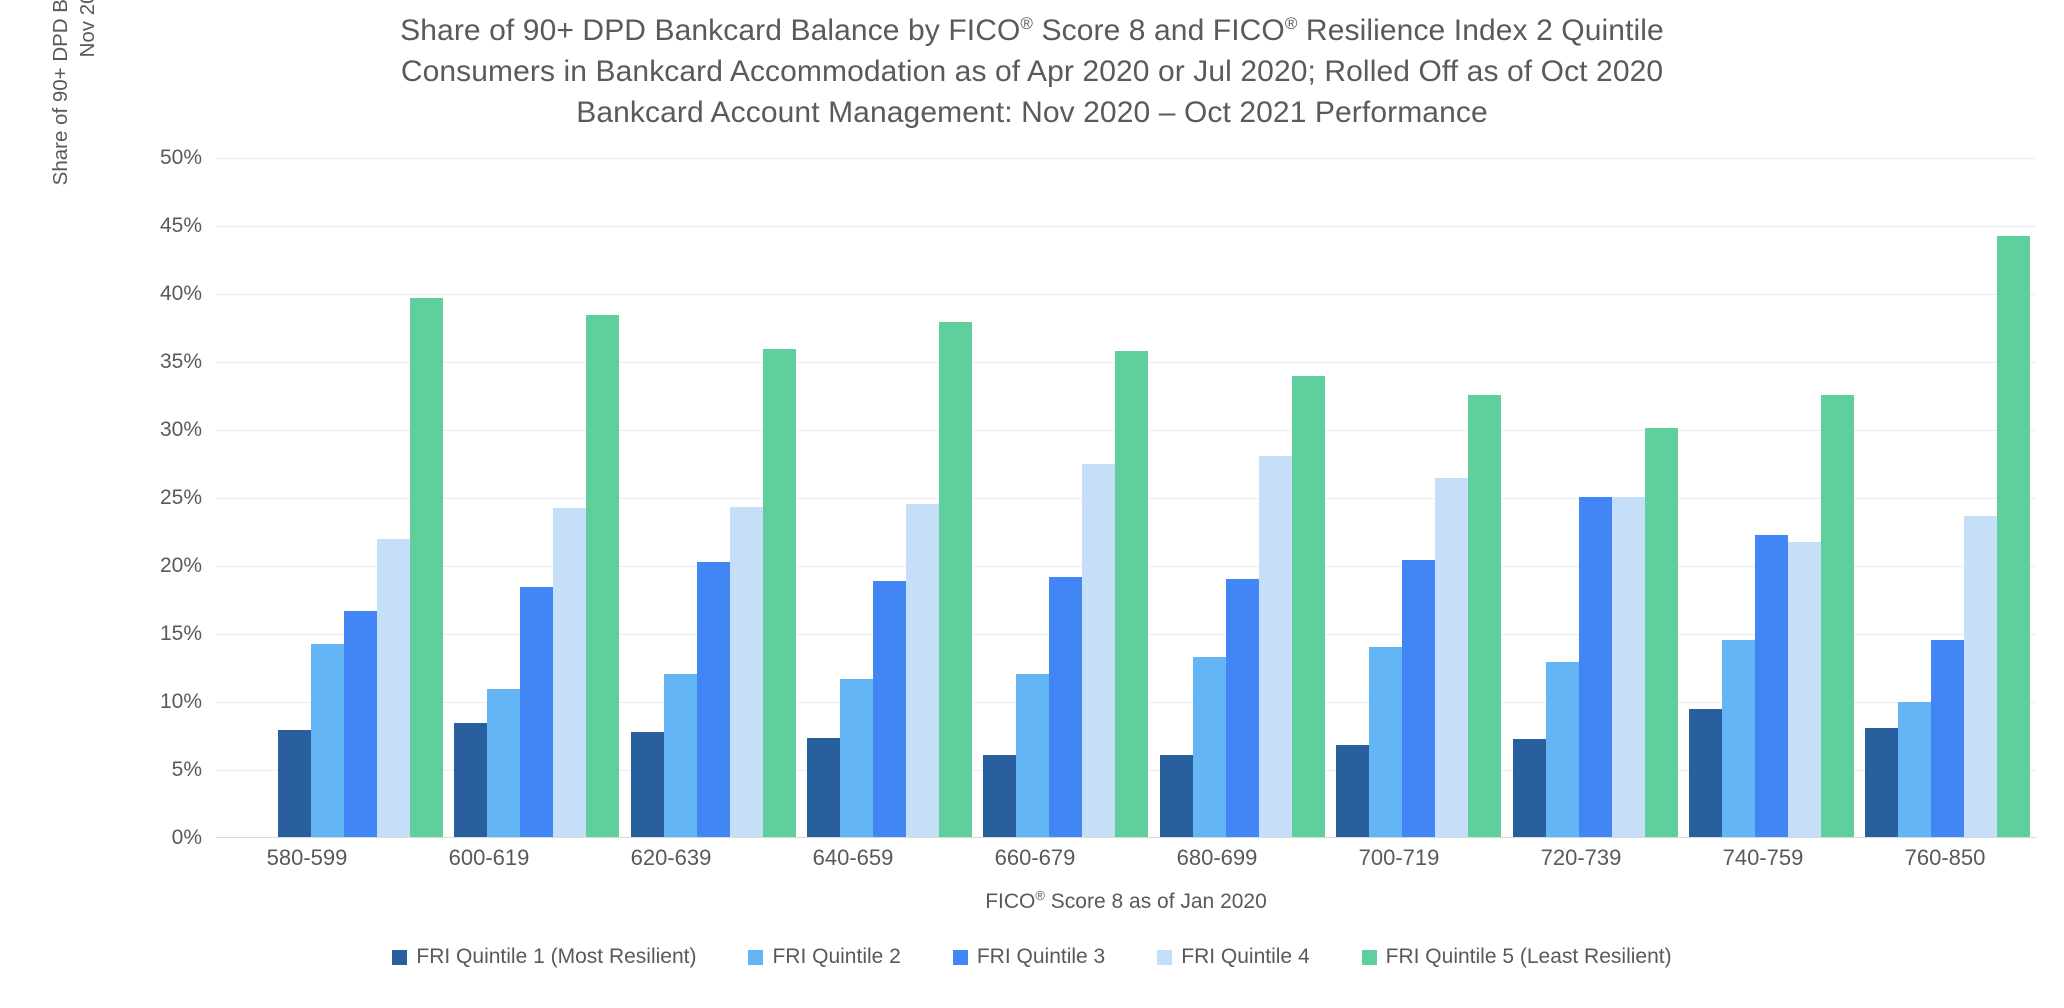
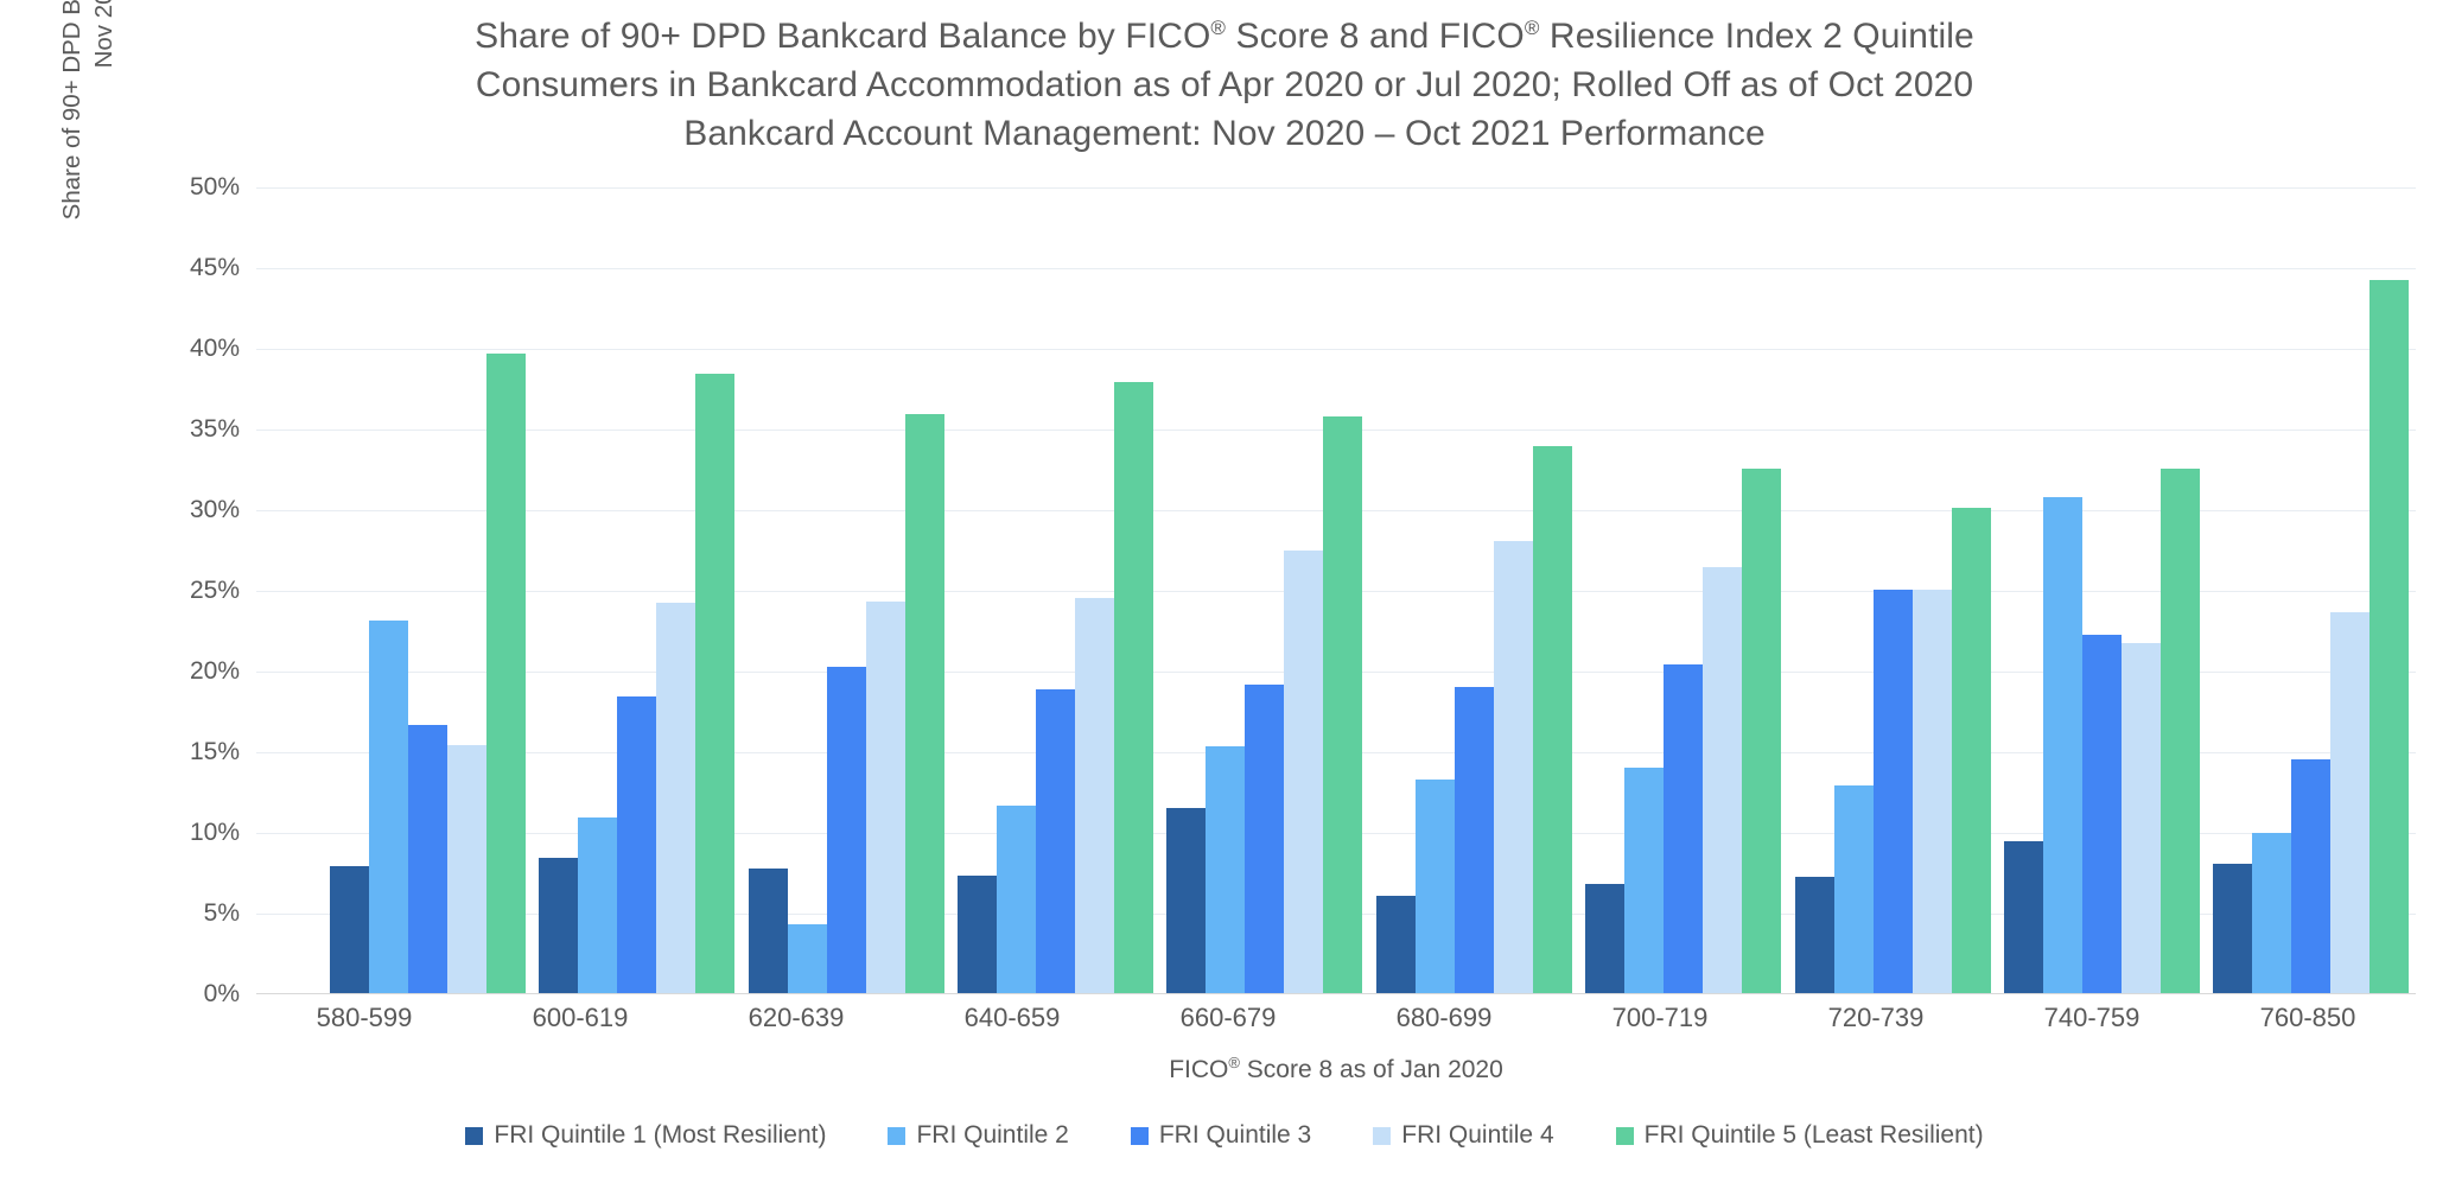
FRI Quintile 2/580-599: 14.2% -> 23.1%
FRI Quintile 4/580-599: 21.9% -> 15.4%
FRI Quintile 2/620-639: 12.0% -> 4.3%
FRI Quintile 1 (Most Resilient)/660-679: 6.0% -> 11.5%
FRI Quintile 2/660-679: 12.0% -> 15.3%
FRI Quintile 2/740-759: 14.5% -> 30.7%
